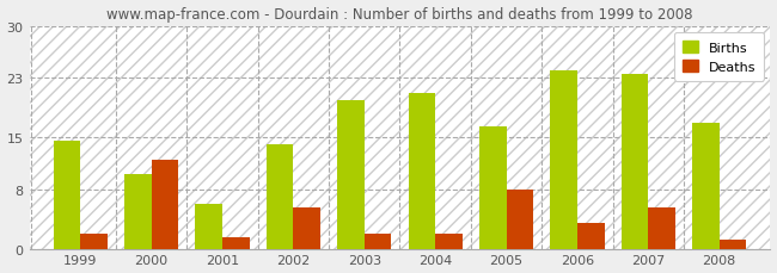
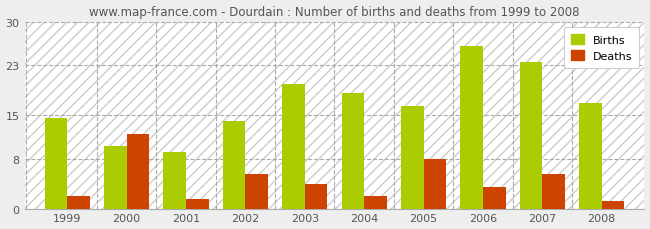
Births/2001: 6.0 -> 9.0
Deaths/2003: 2.0 -> 4.0
Births/2004: 21.0 -> 18.5
Births/2006: 24.0 -> 26.0
